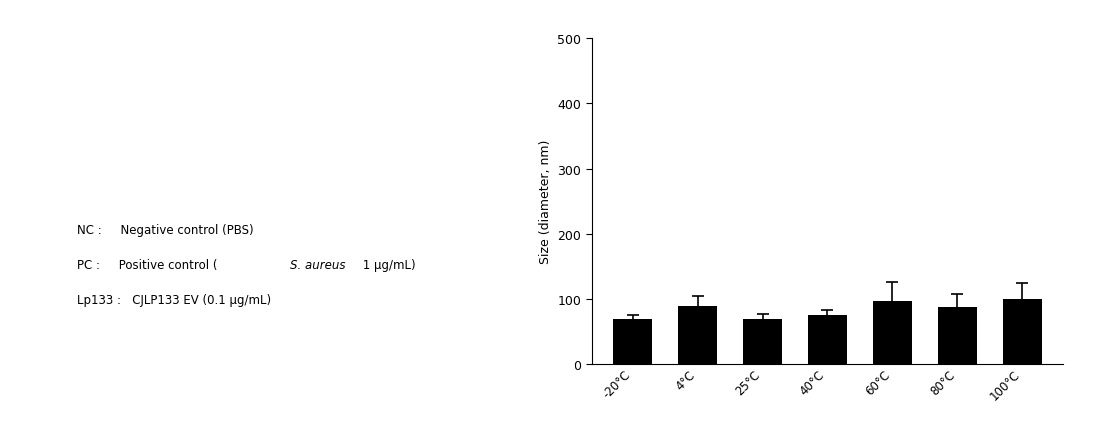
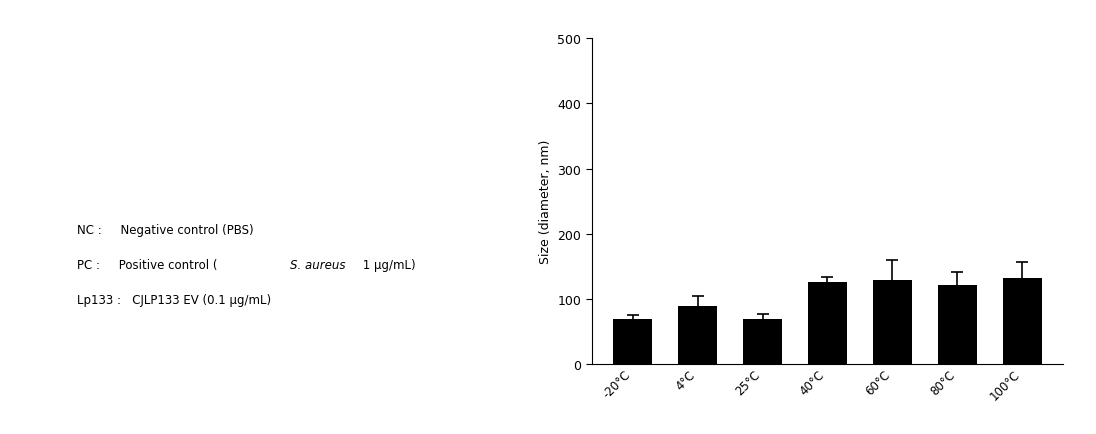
40°C: 75 -> 126
60°C: 97 -> 130
80°C: 88 -> 122
100°C: 100 -> 132
